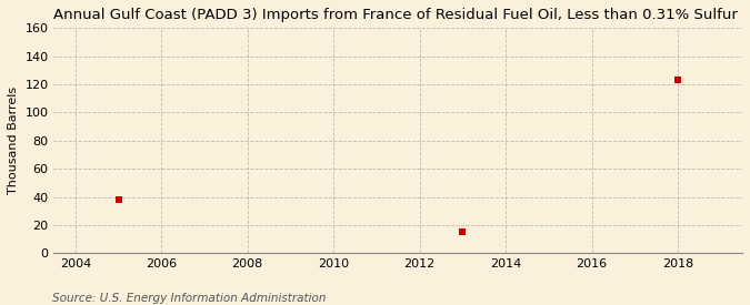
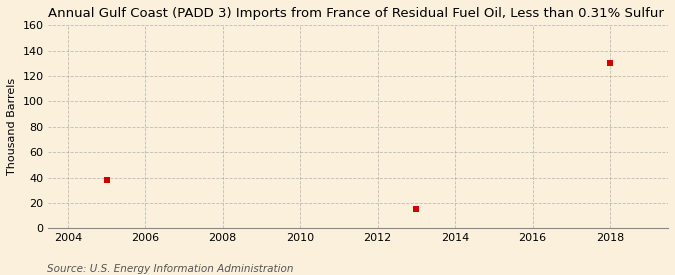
2018: 123 -> 130
